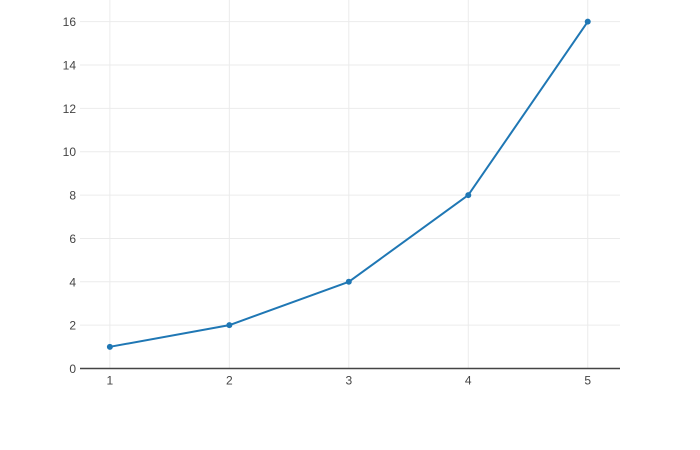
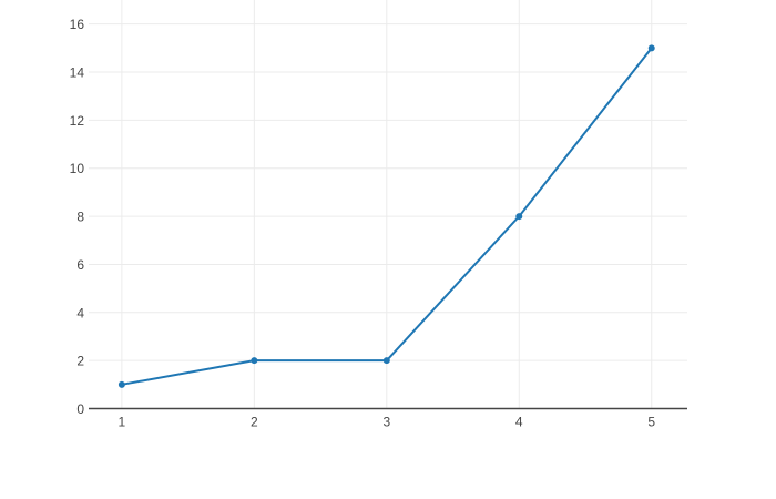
3: 4 -> 2
5: 16 -> 15
